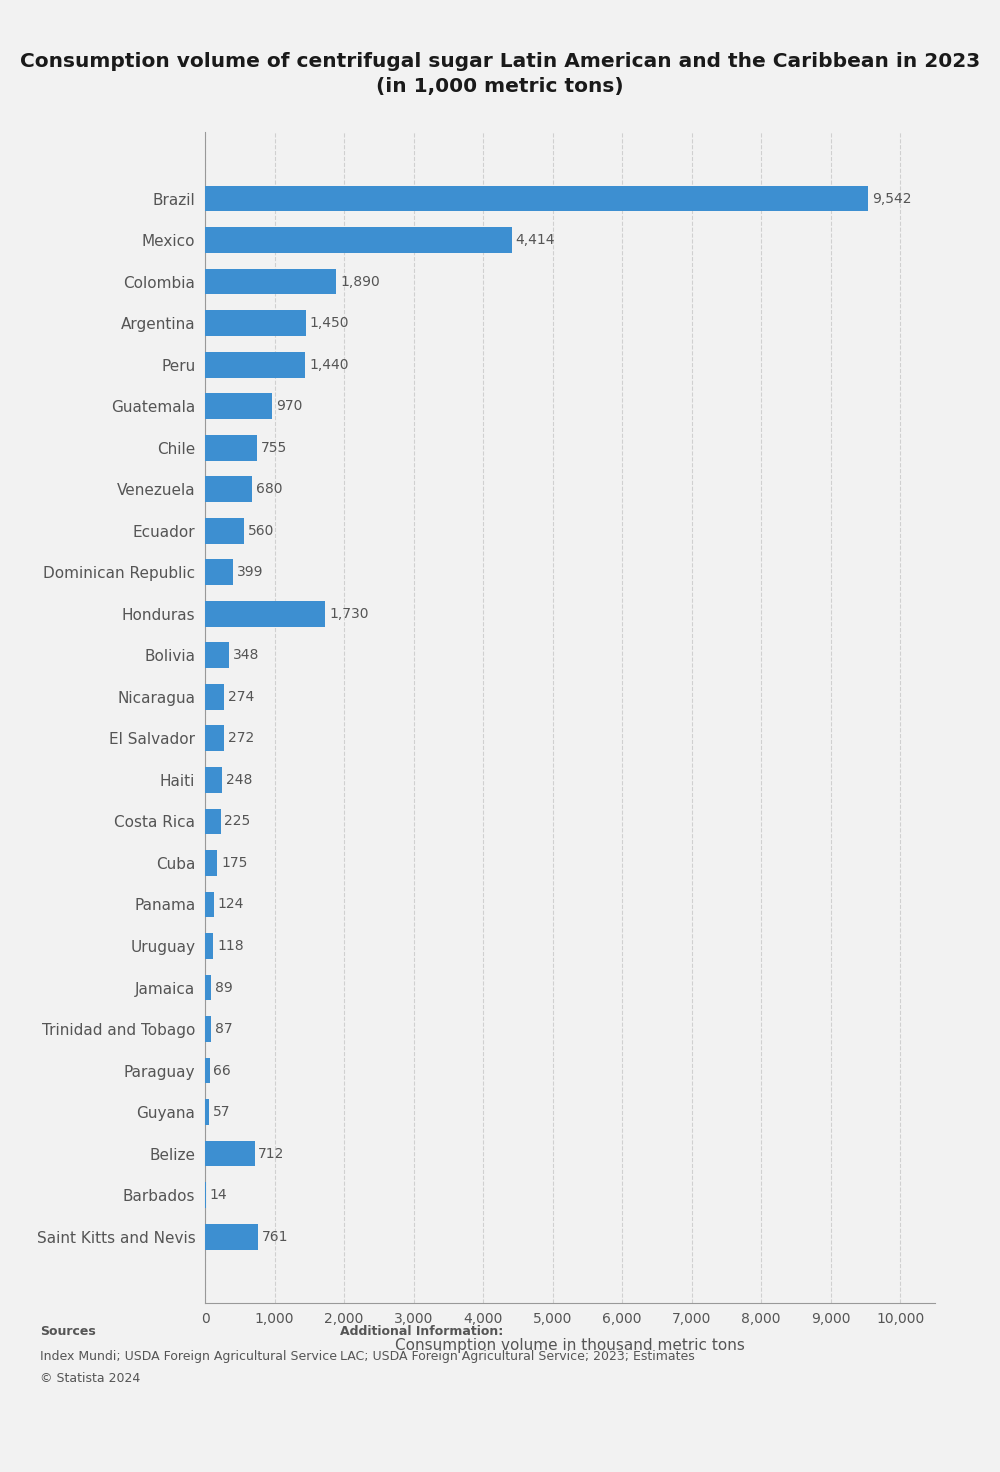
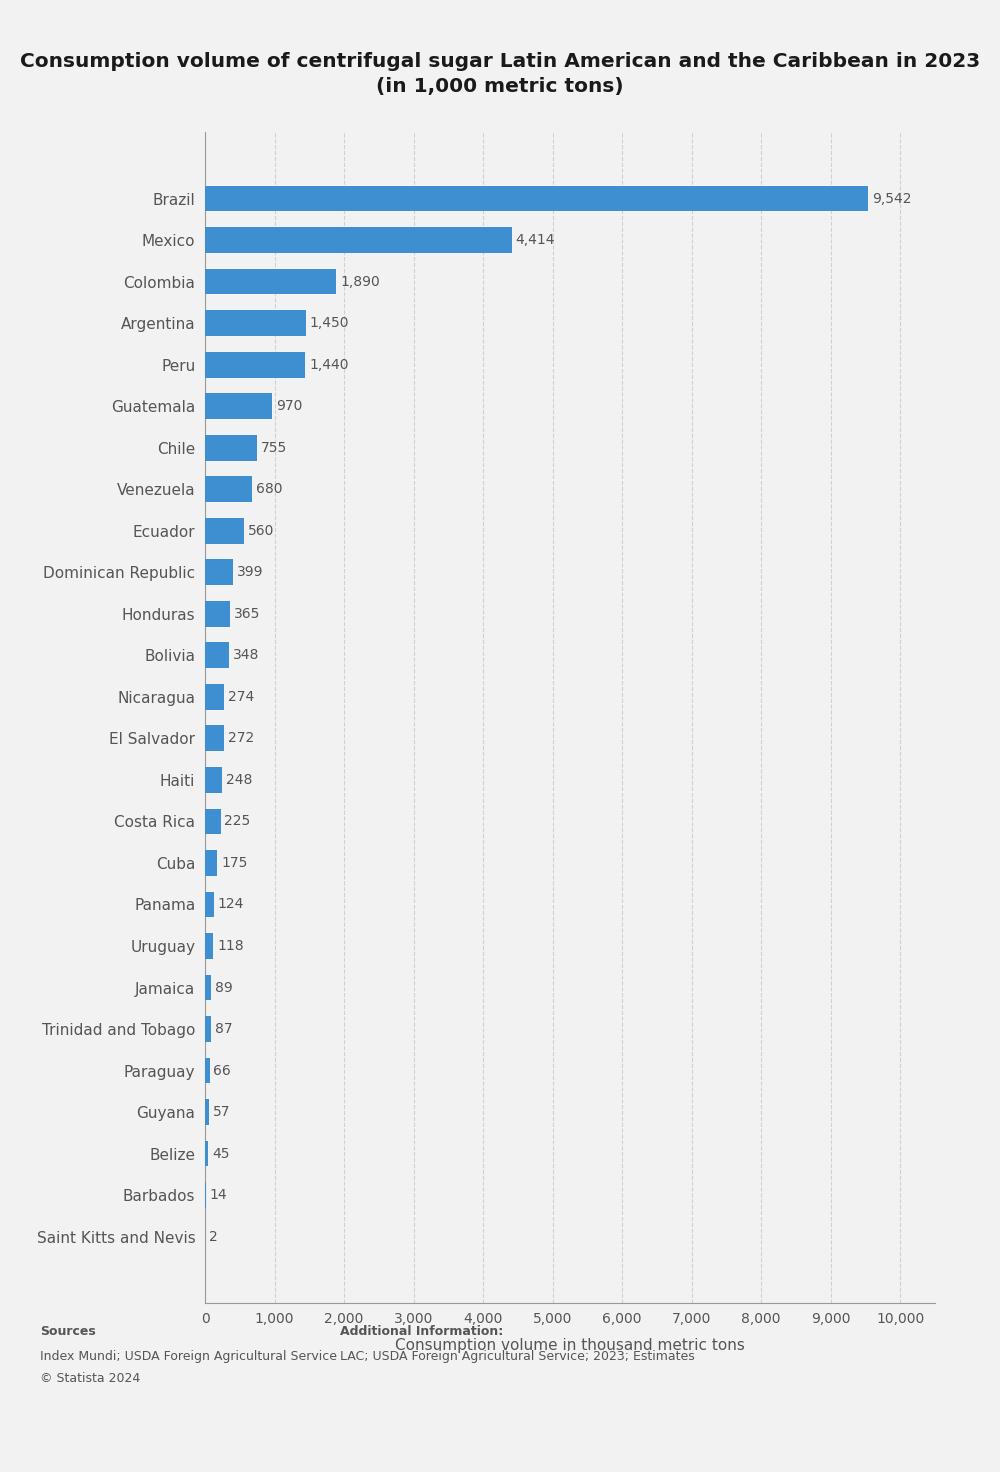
Honduras: 1,730 -> 365
Belize: 712 -> 45
Saint Kitts and Nevis: 761 -> 2
